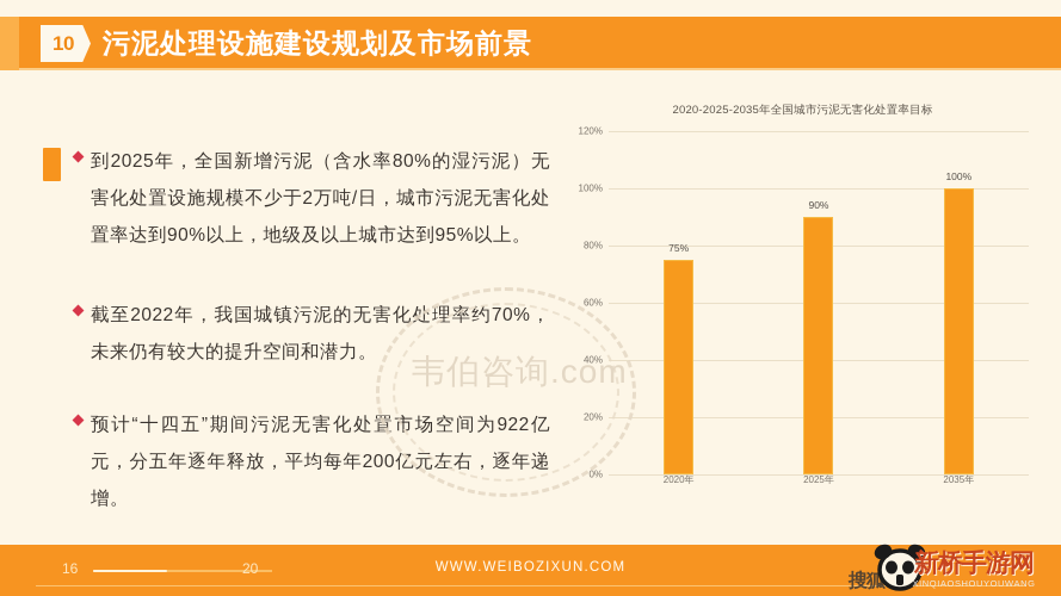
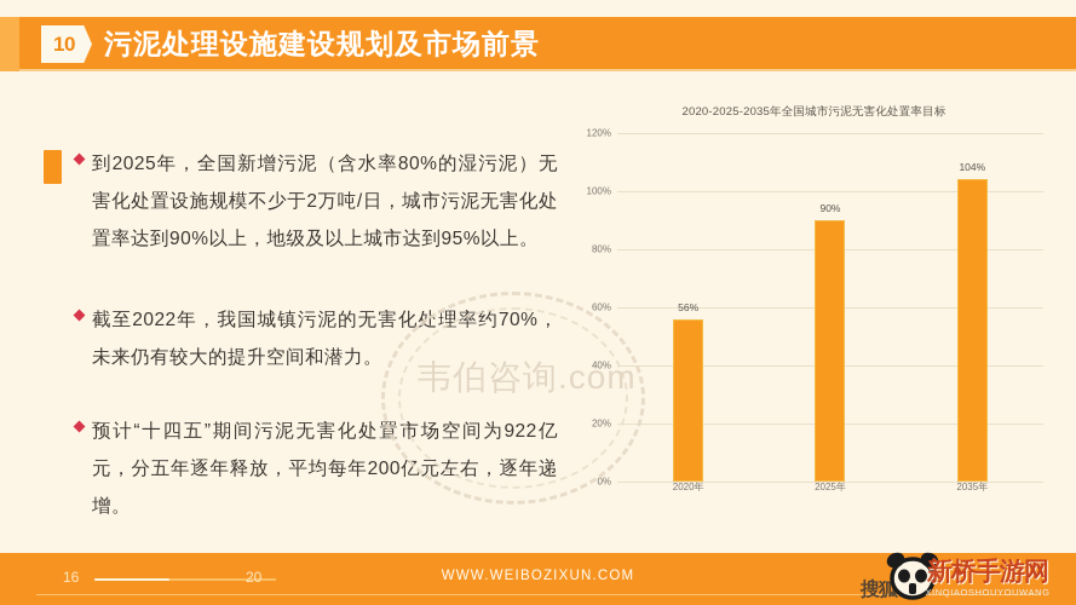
2020年: 75% -> 56%
2035年: 100% -> 104%
